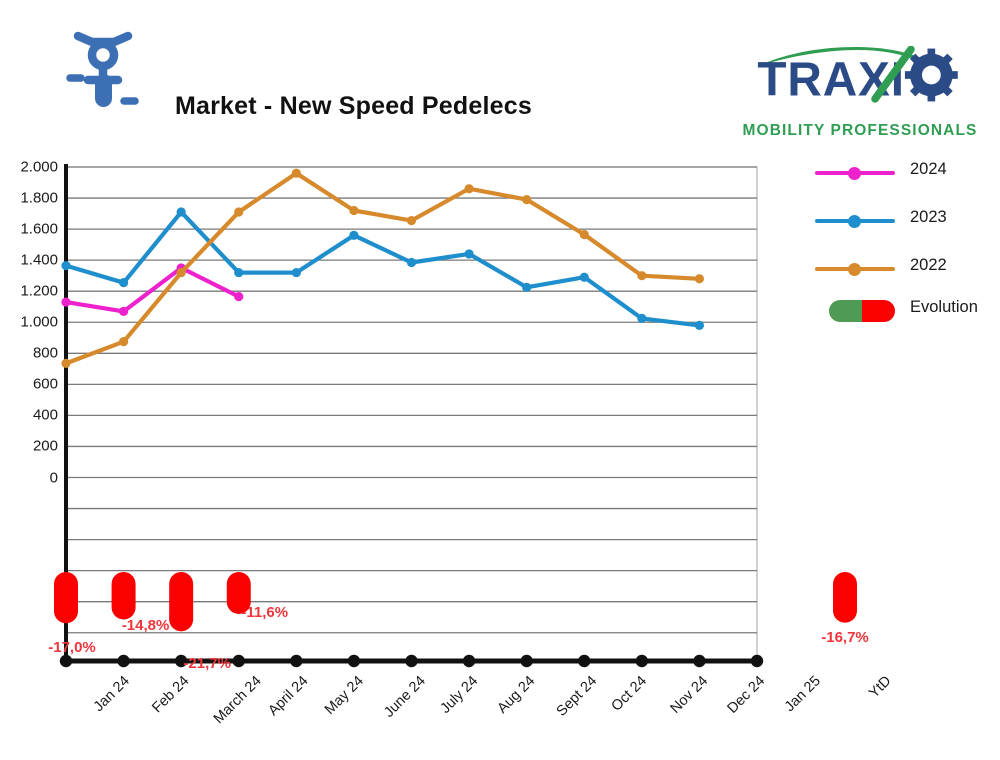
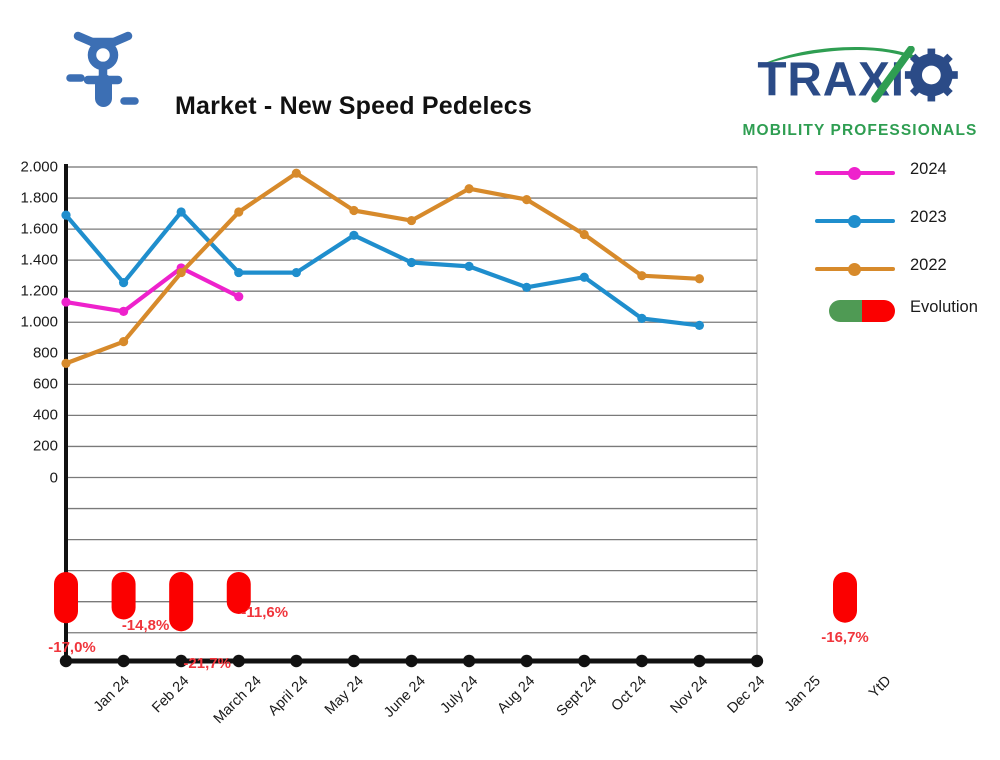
2023/Jan 24: 1360 -> 1690
2023/Aug 24: 1440 -> 1360
